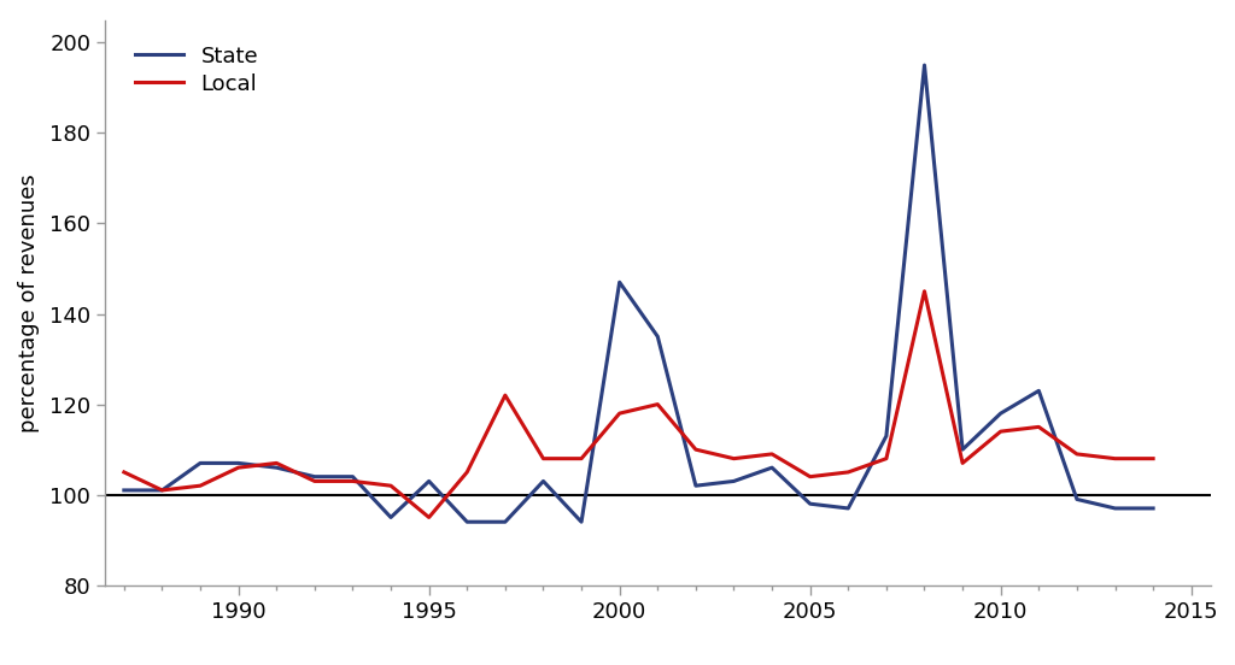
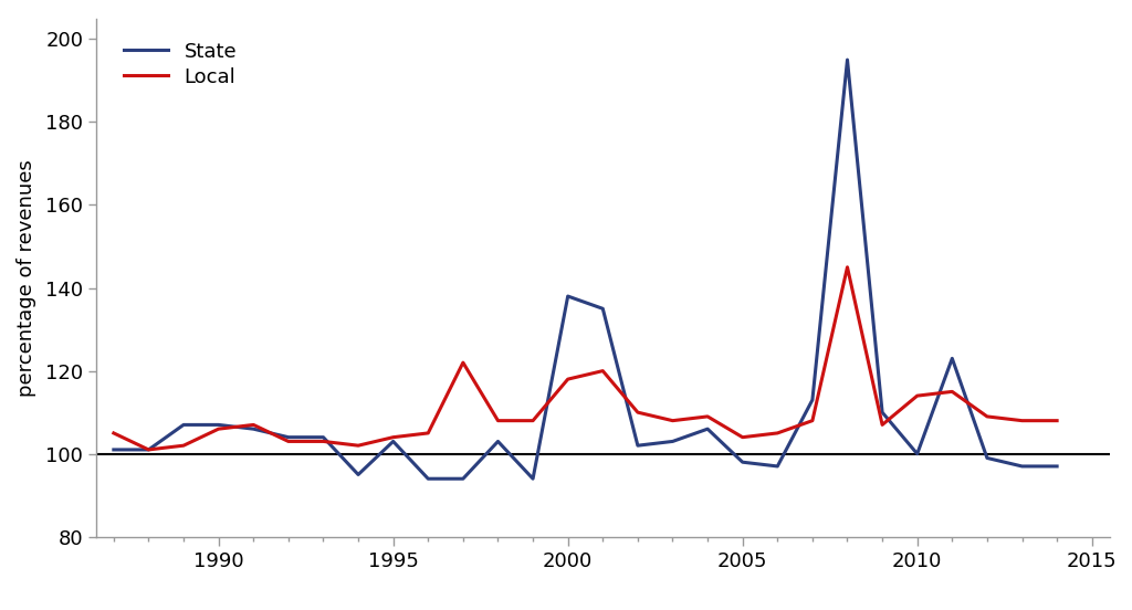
Local/1995: 95 -> 104
State/2000: 147 -> 138
State/2010: 118 -> 100
